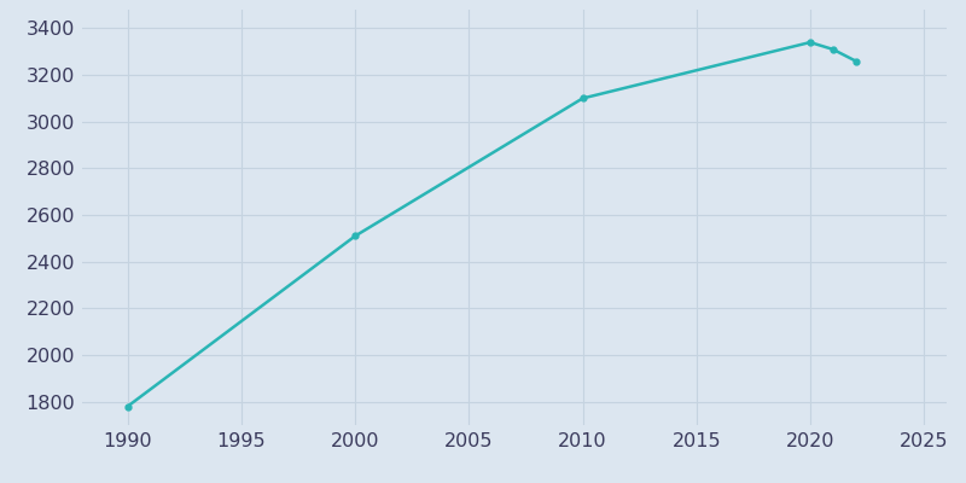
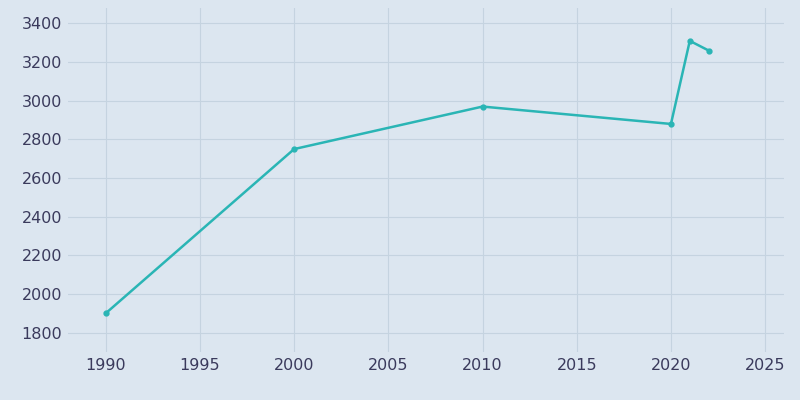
1990: 1780 -> 1900
2000: 2510 -> 2750
2010: 3100 -> 2970
2020: 3340 -> 2880
